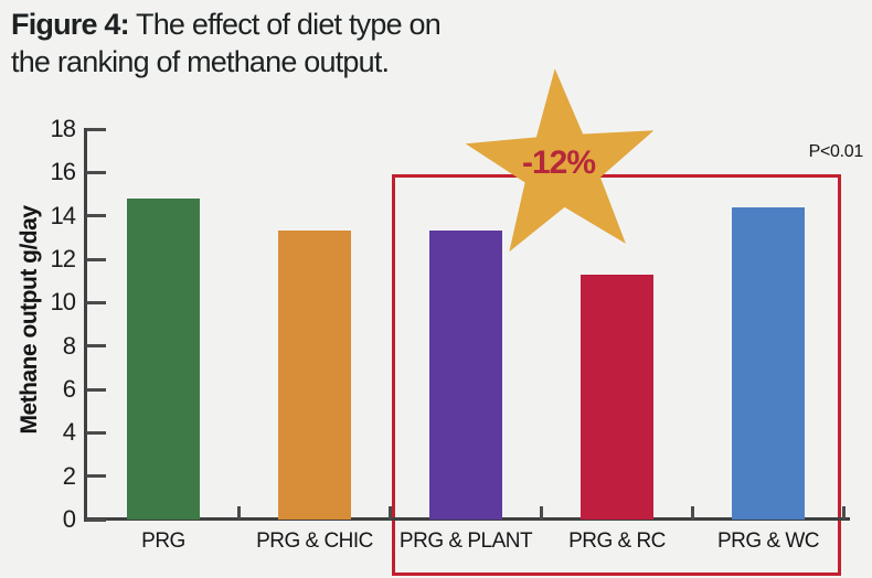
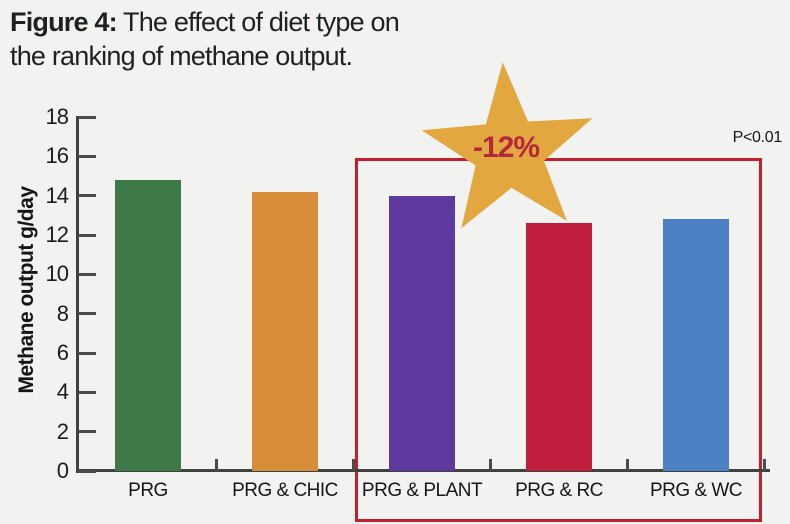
PRG & CHIC: 13.3 -> 14.2
PRG & PLANT: 13.3 -> 14.0
PRG & RC: 11.3 -> 12.6
PRG & WC: 14.4 -> 12.8
